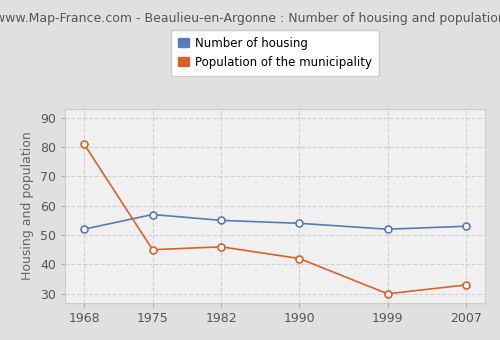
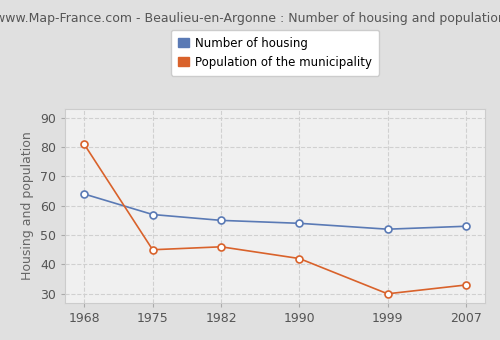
Number of housing/1968: 52 -> 64
